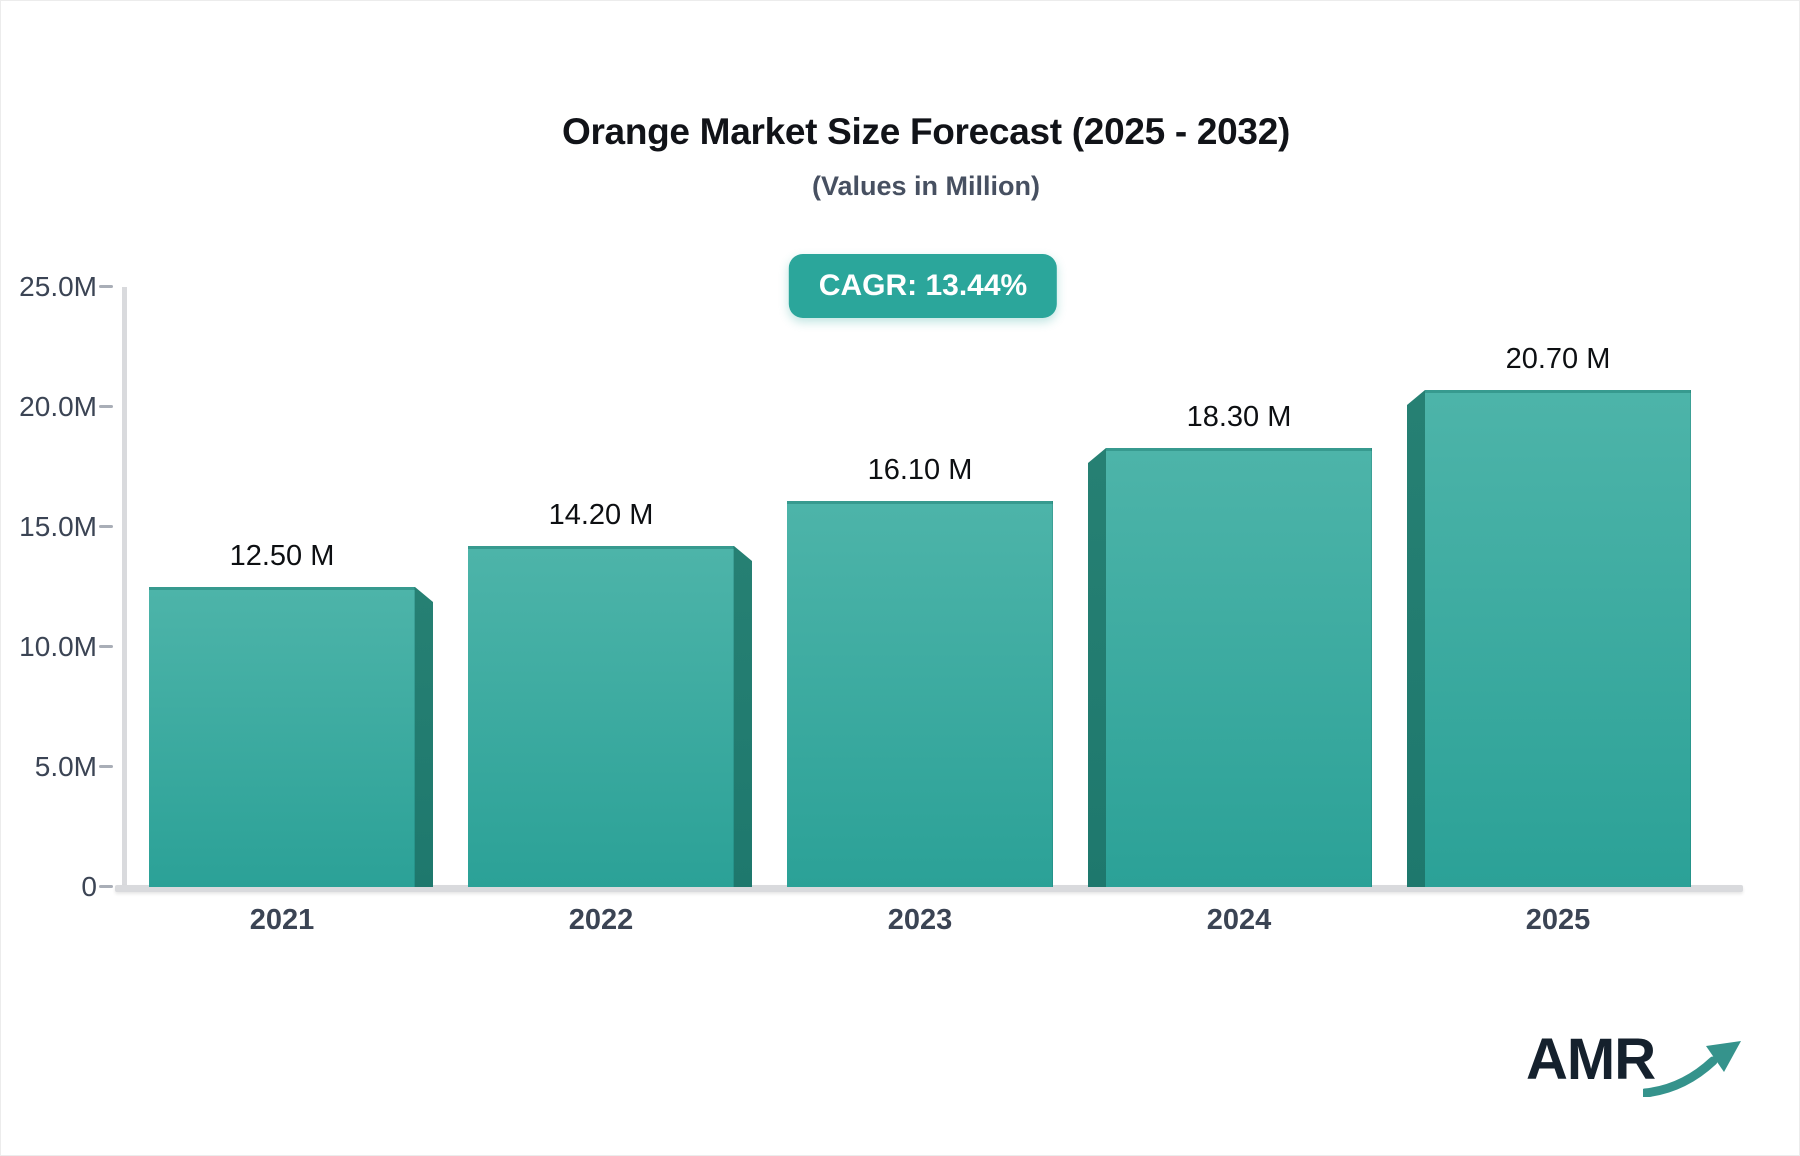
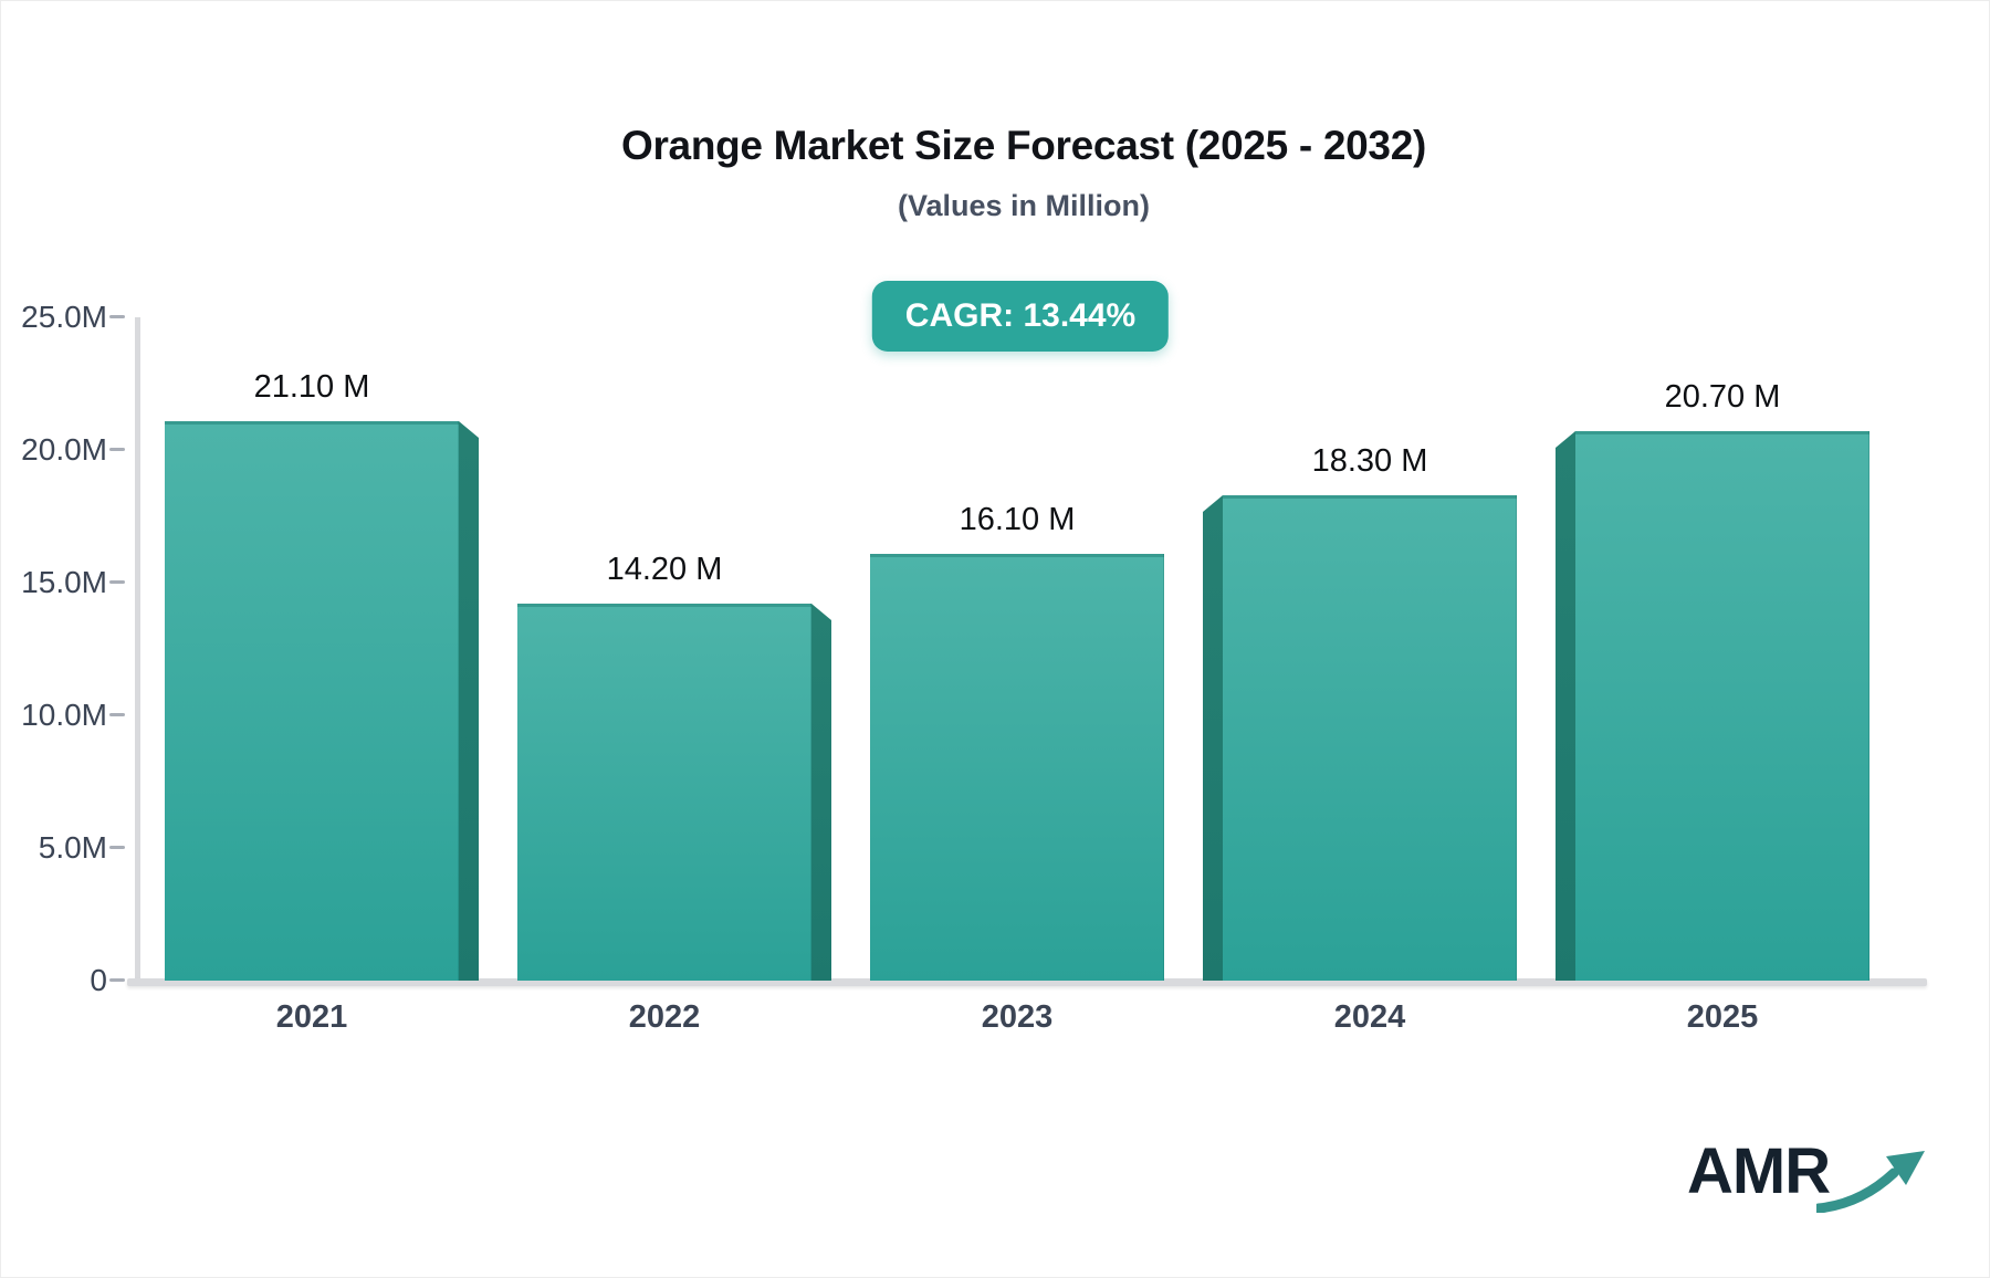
2021: 12.50 -> 21.10
